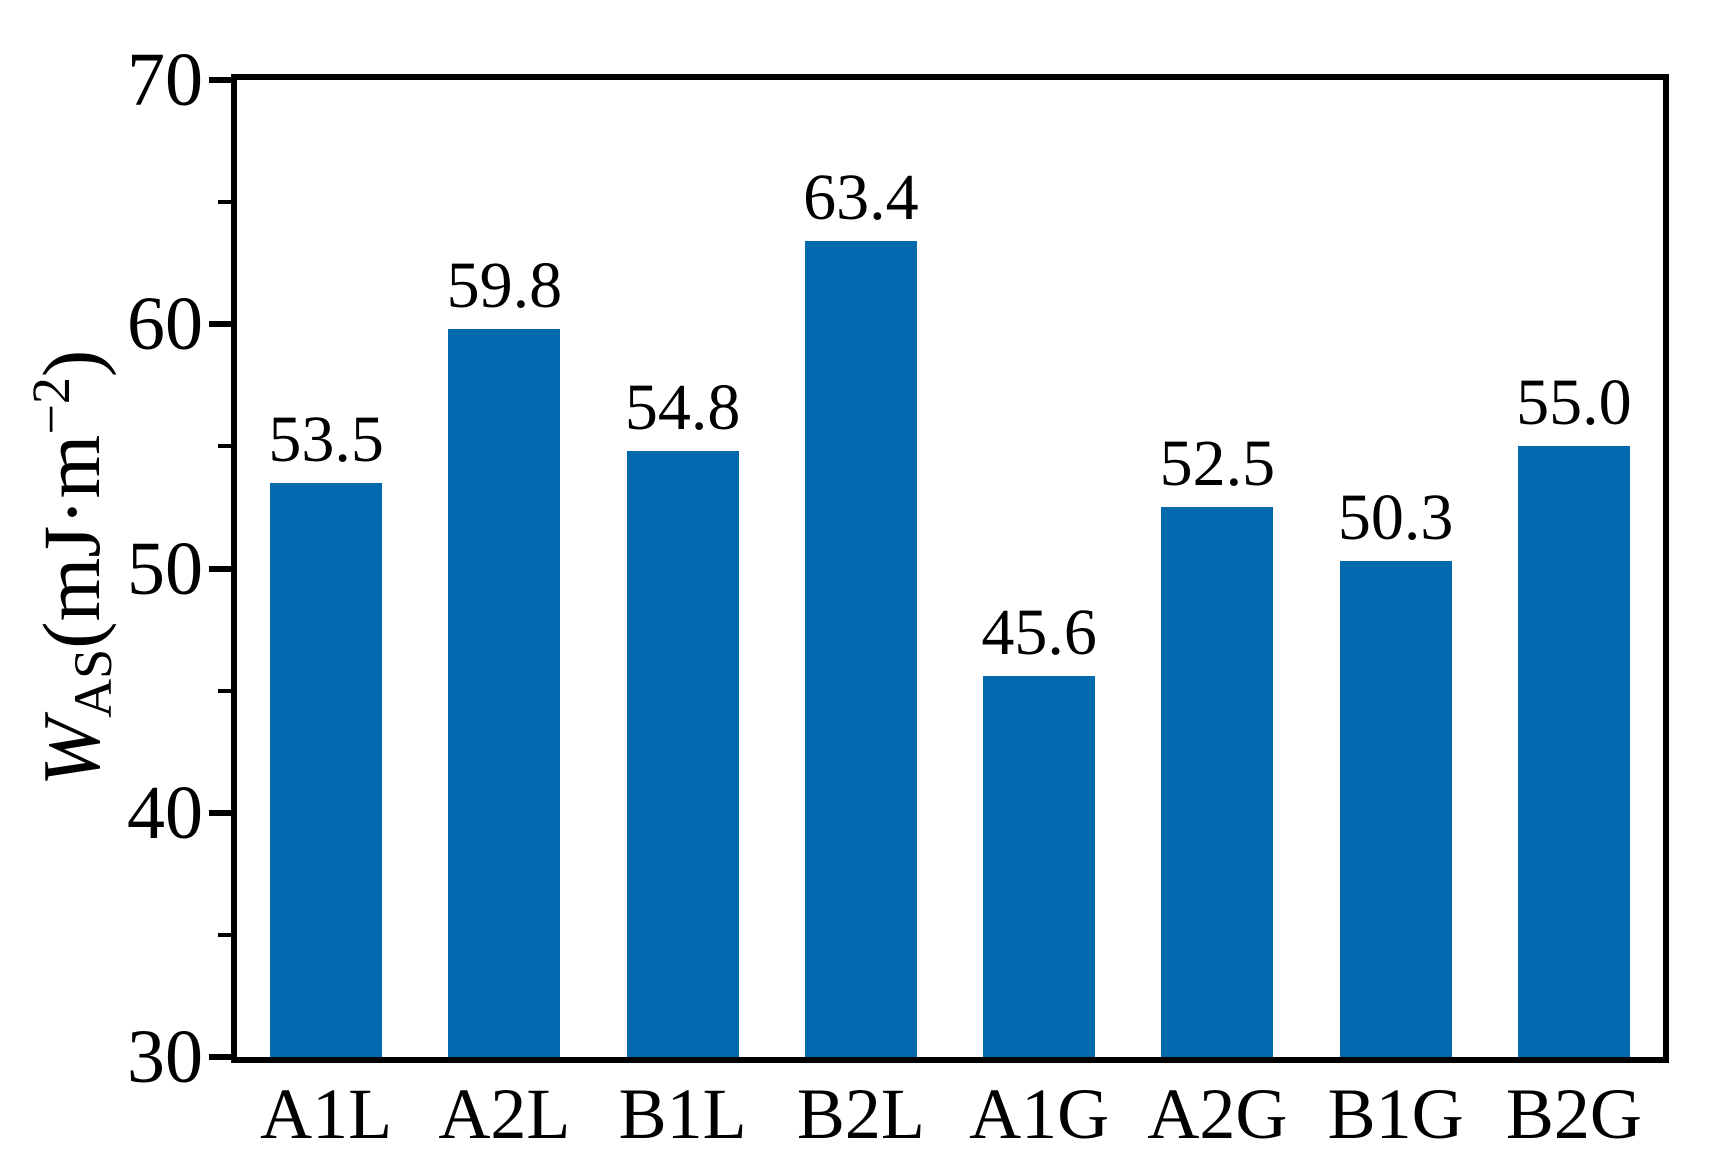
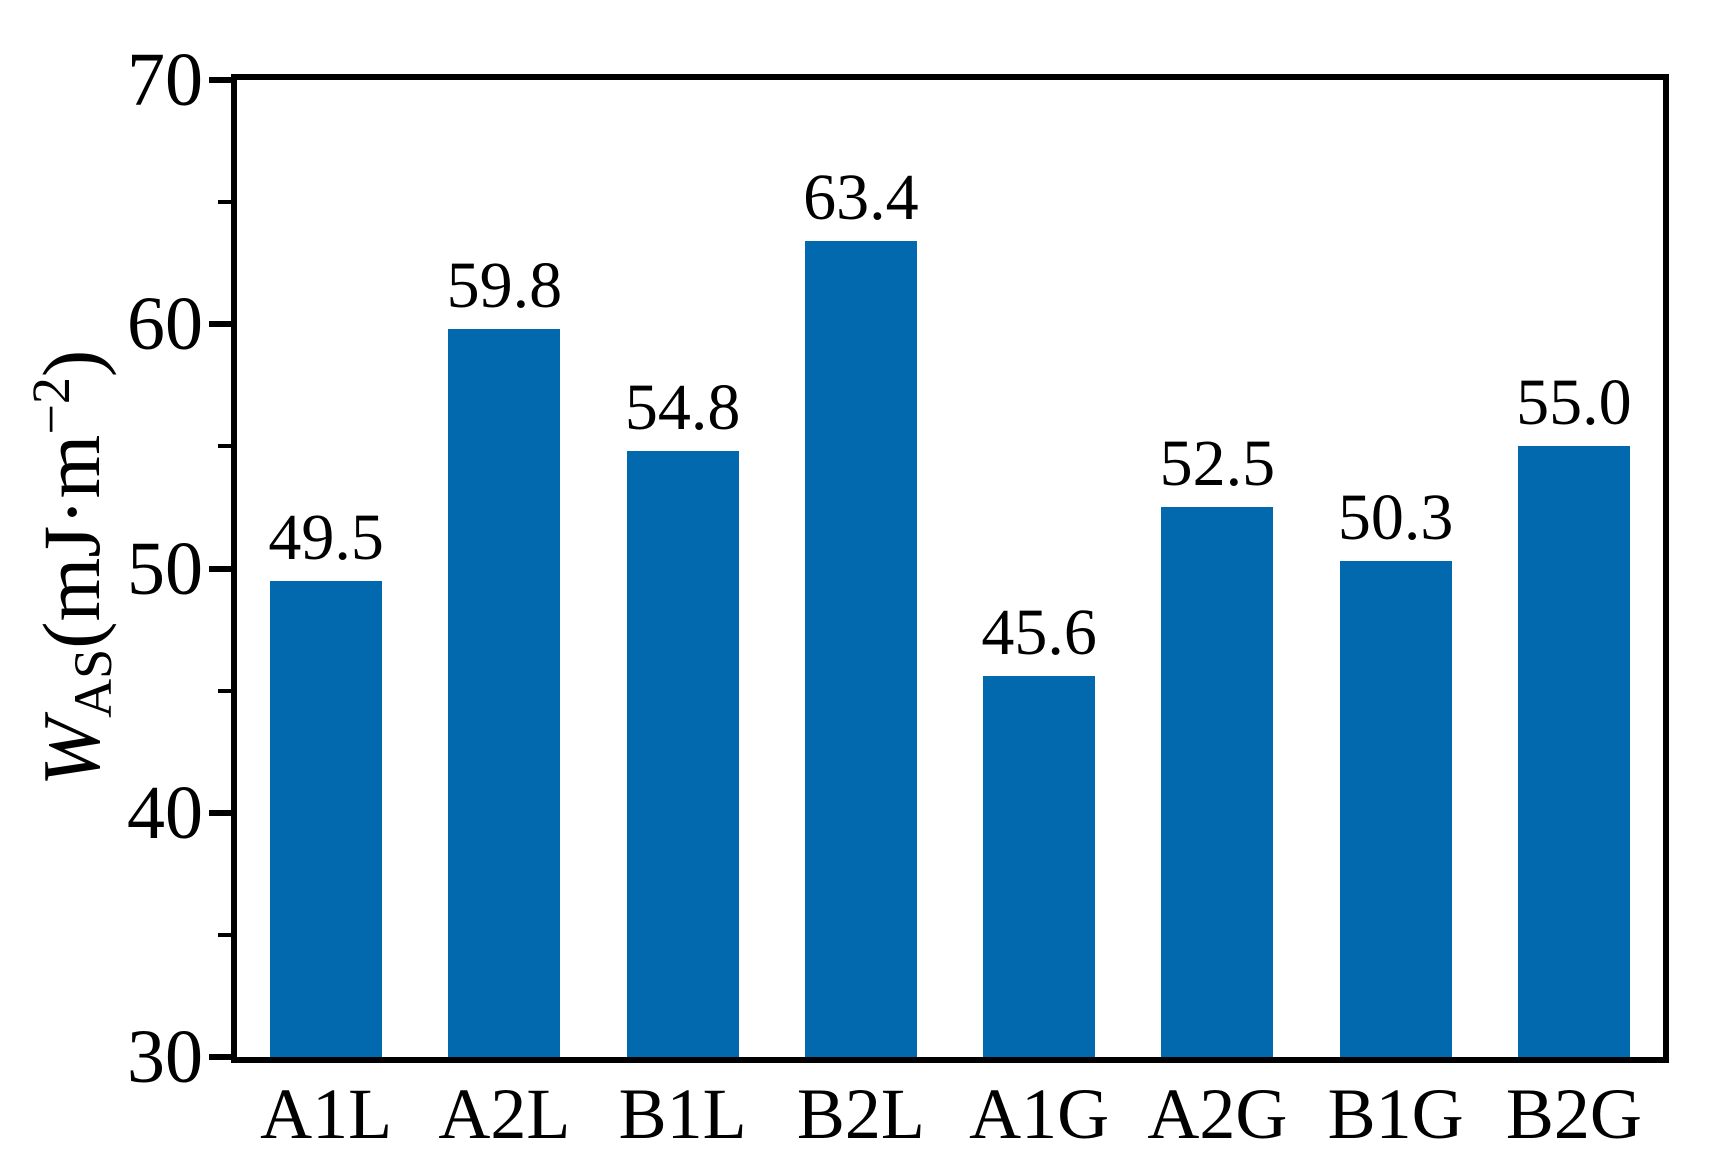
A1L: 53.5 -> 49.5
